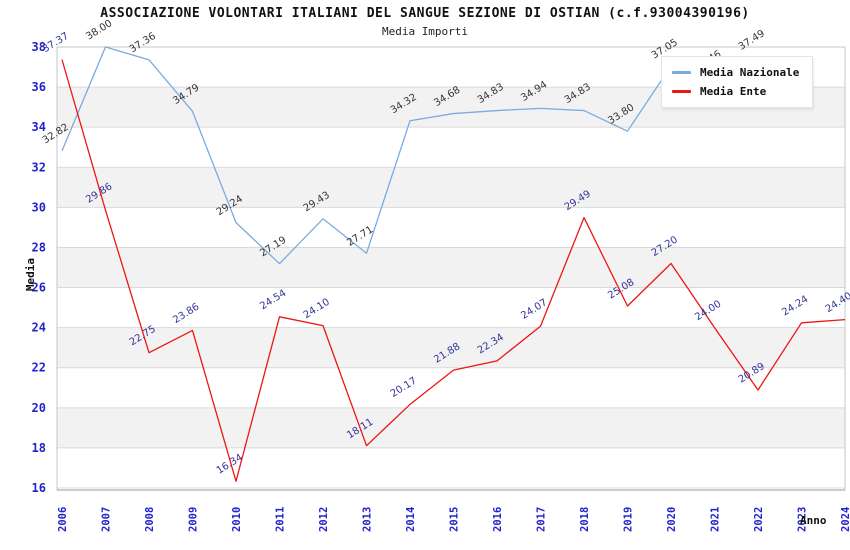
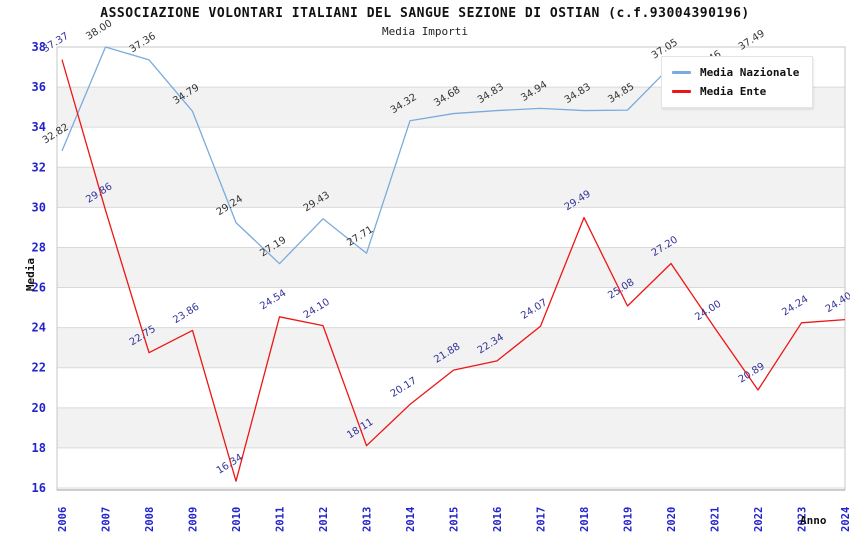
Media Nazionale/2019: 33.80 -> 34.85
